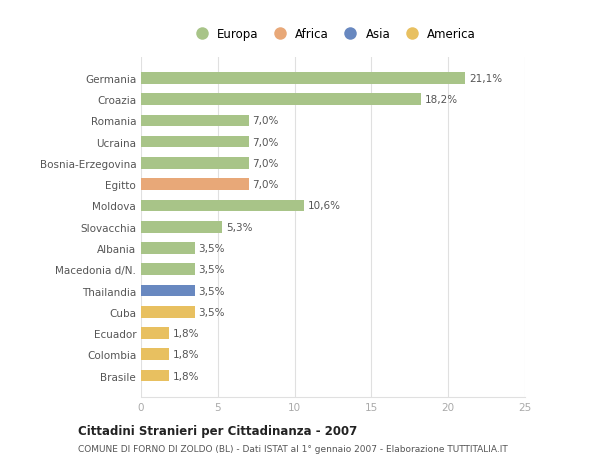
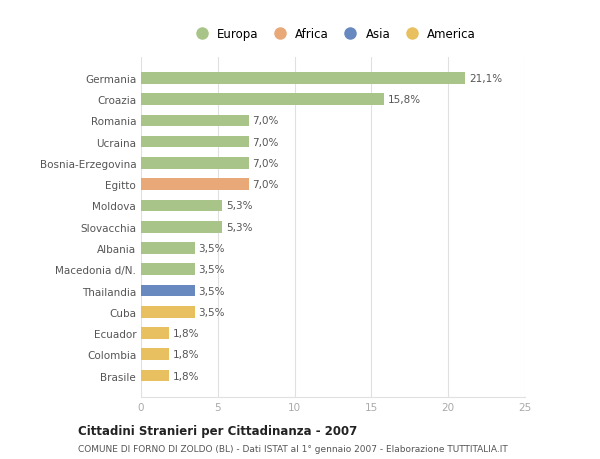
Croazia: 18,2% -> 15,8%
Moldova: 10,6% -> 5,3%
